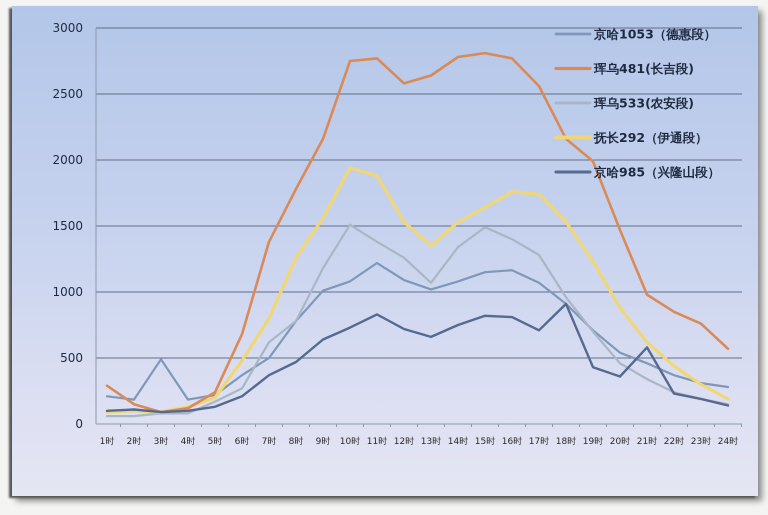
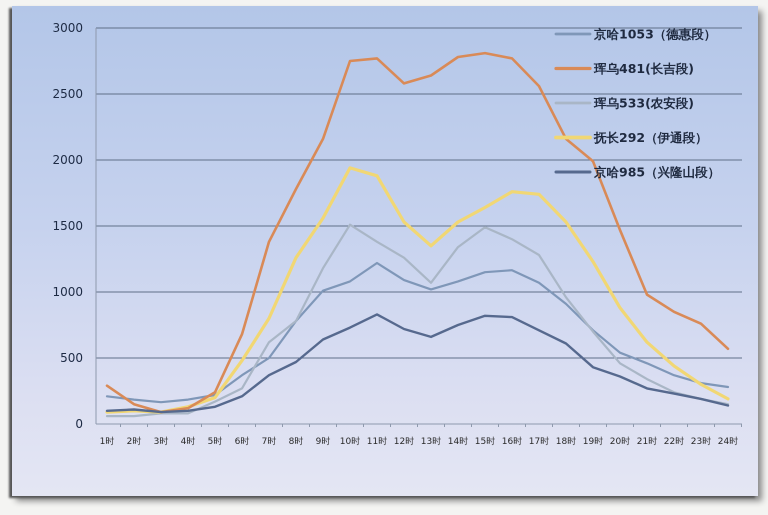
京哈1053（德惠段）/3时: 490 -> 160
京哈985（兴隆山段）/18时: 910 -> 610
京哈985（兴隆山段）/21时: 580 -> 270
